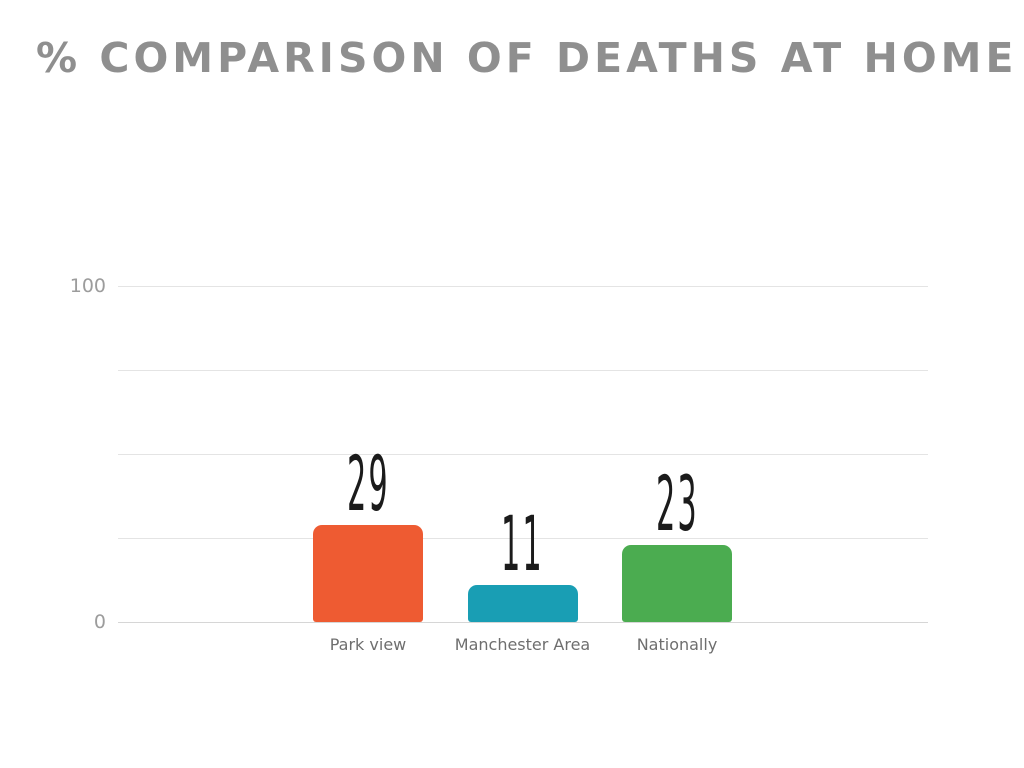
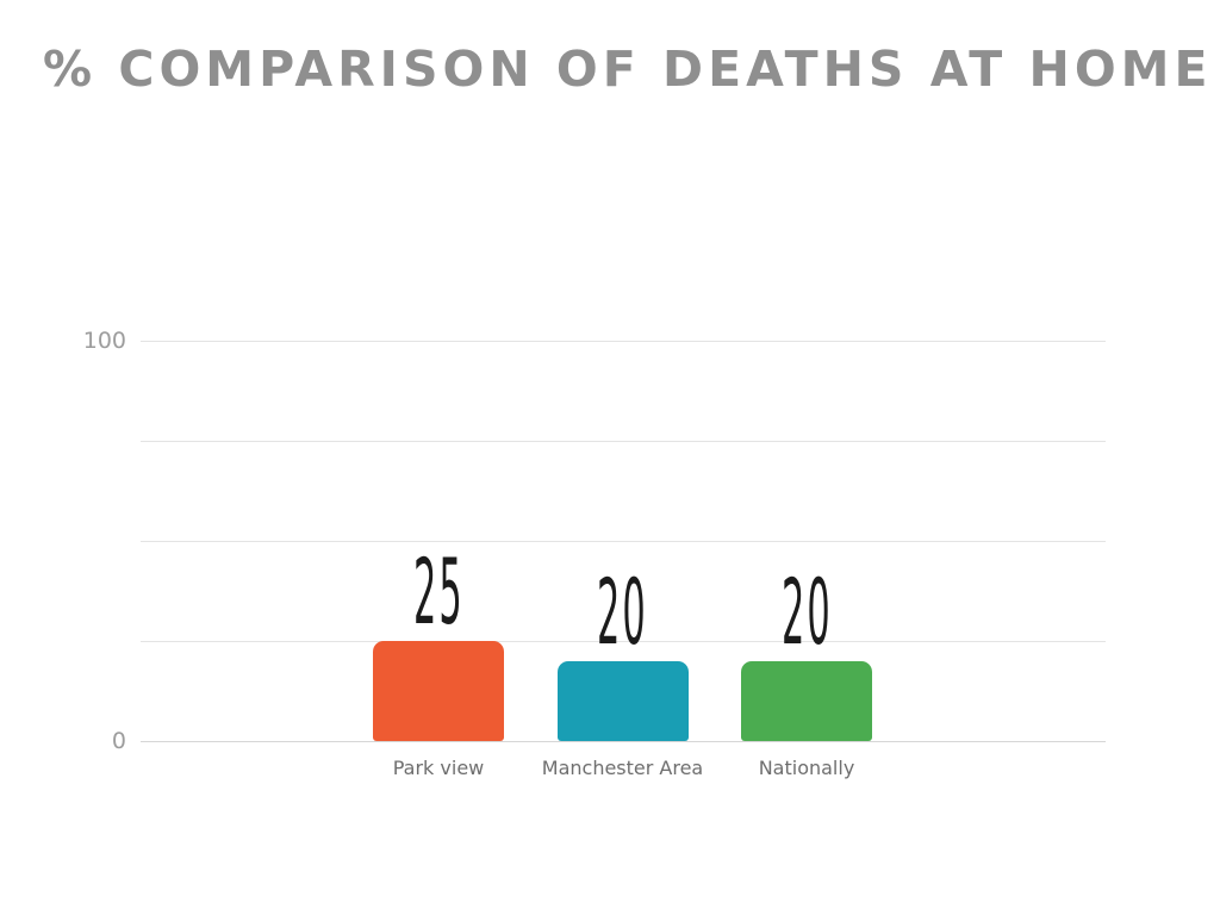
Park view: 29 -> 25
Manchester Area: 11 -> 20
Nationally: 23 -> 20
